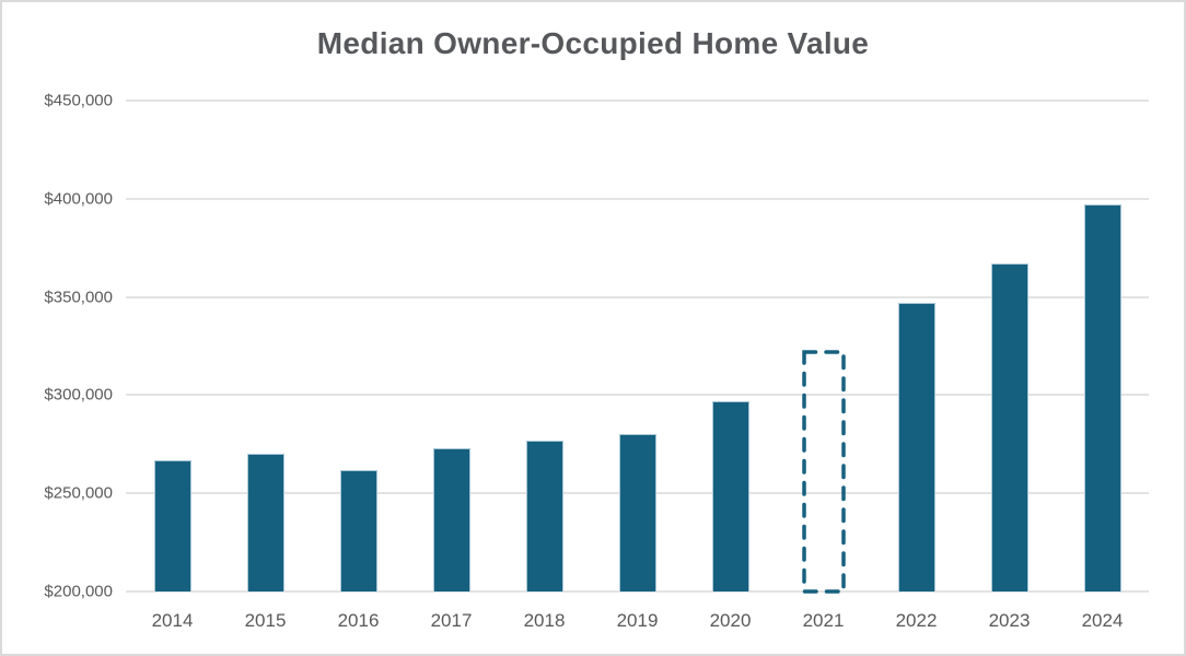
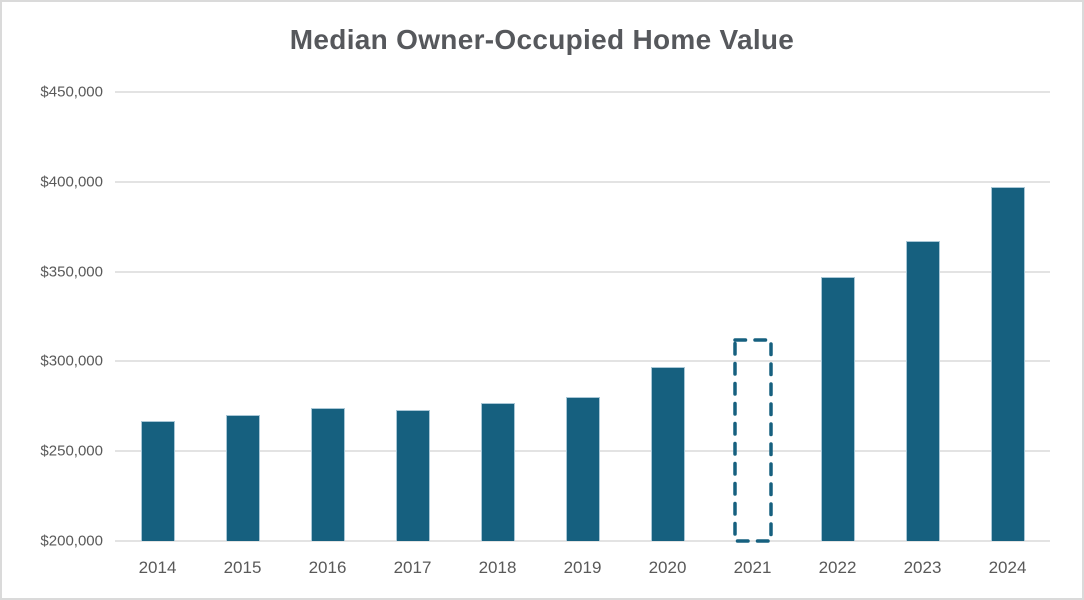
2016: $262000 -> $274000
2021: $322000 -> $312000
